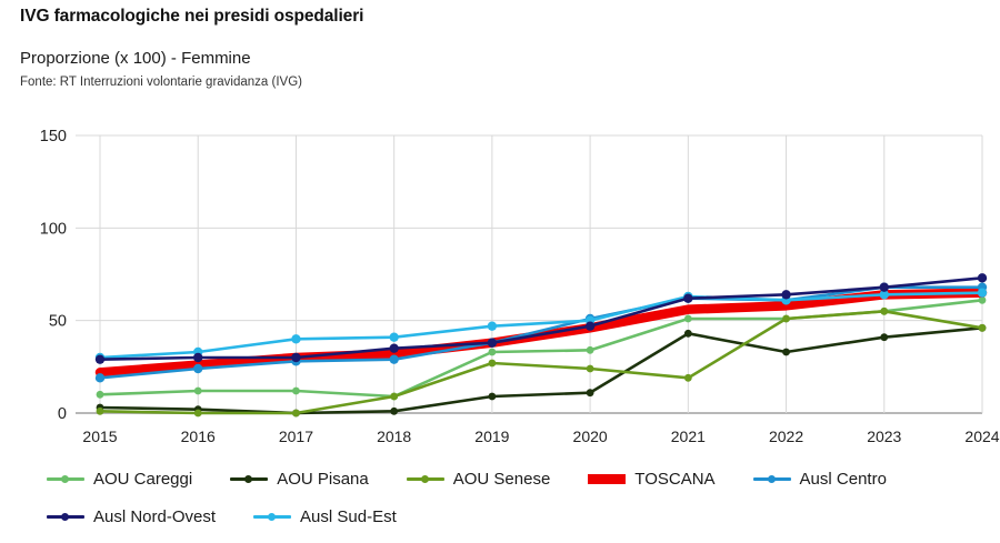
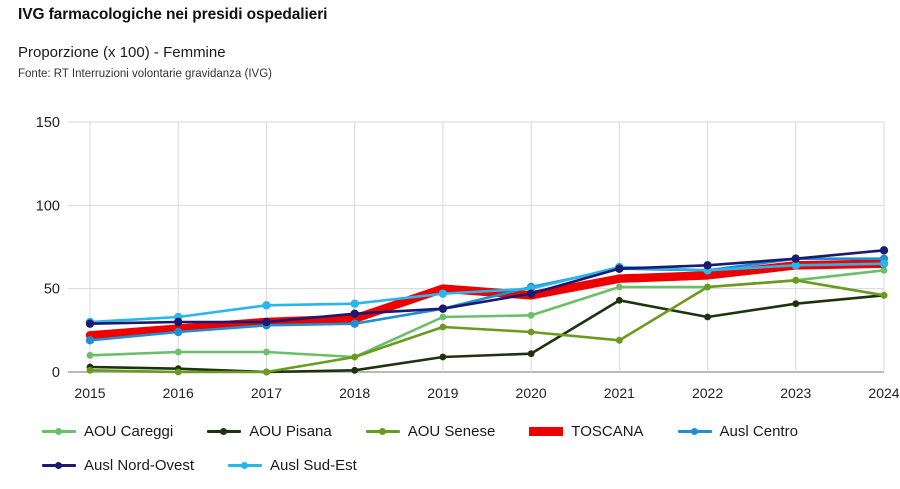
TOSCANA/2019: 38 -> 50
